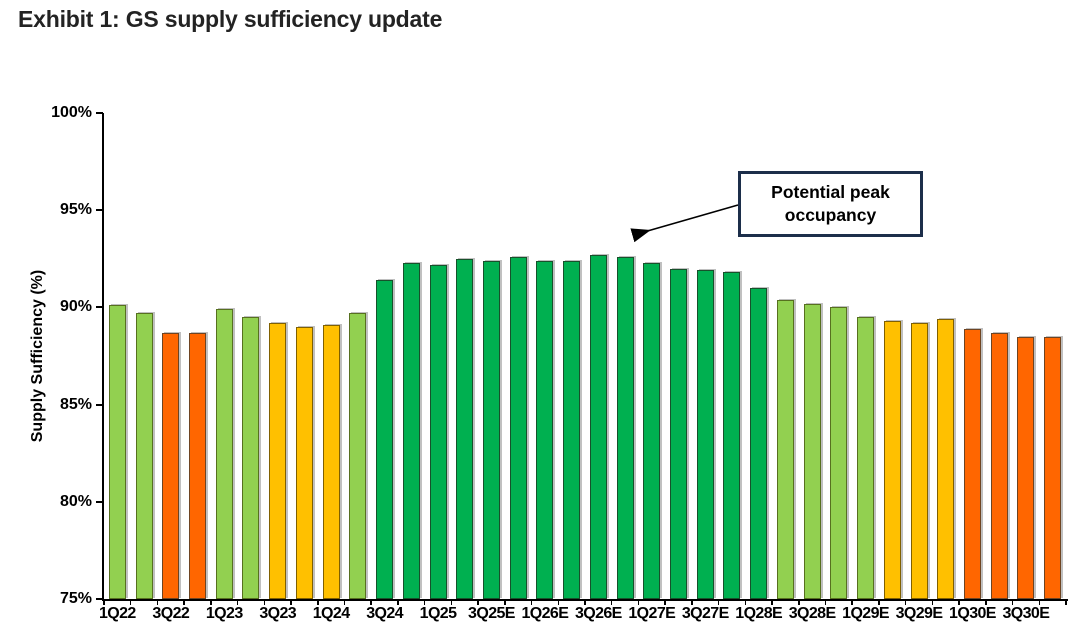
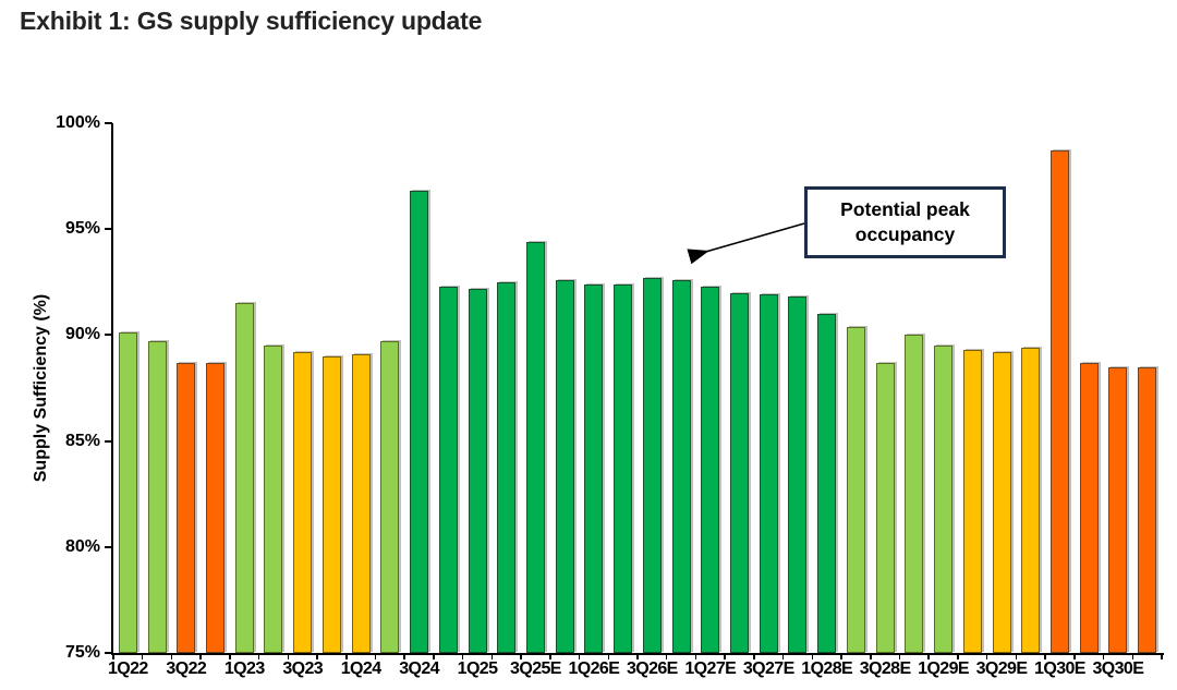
1Q23: 89.9% -> 91.5%
3Q24: 91.4% -> 96.8%
3Q25E: 92.4% -> 94.4%
3Q28E: 90.2% -> 88.7%
1Q30E: 88.9% -> 98.7%
